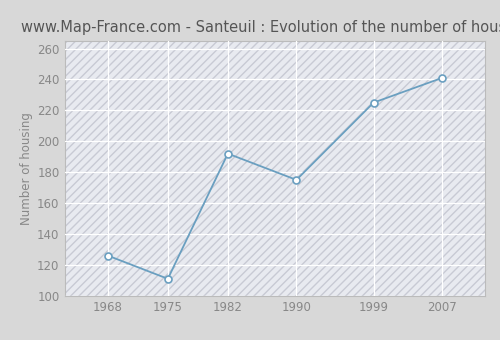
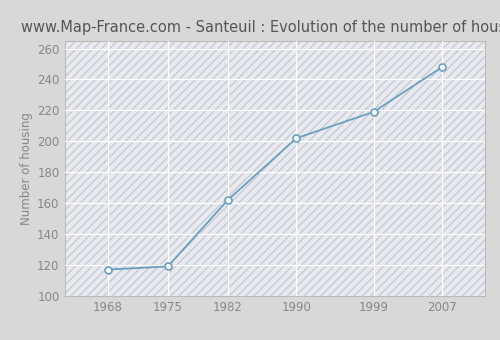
1968: 126 -> 117
1975: 111 -> 119
1982: 192 -> 162
1990: 175 -> 202
1999: 225 -> 219
2007: 241 -> 248
